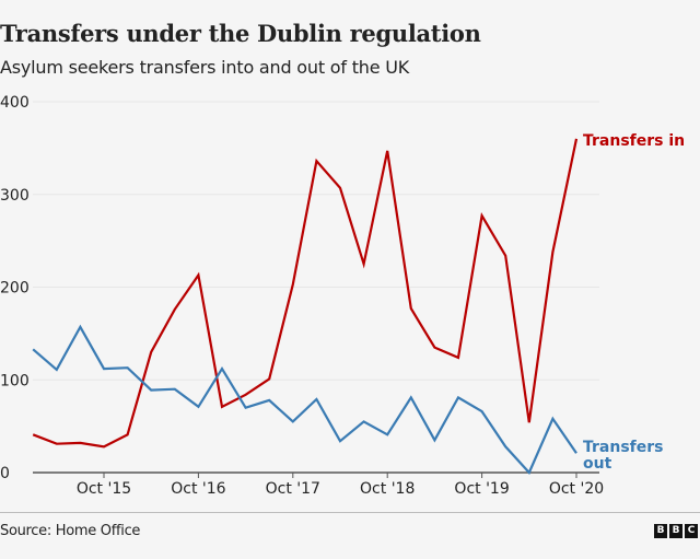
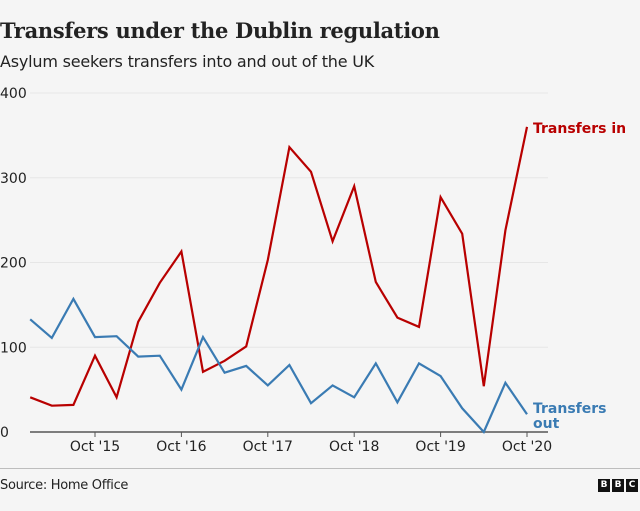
Transfers in/Oct '15: 30 -> 90
Transfers out/Oct '16: 70 -> 50
Transfers in/Oct '18: 350 -> 290
